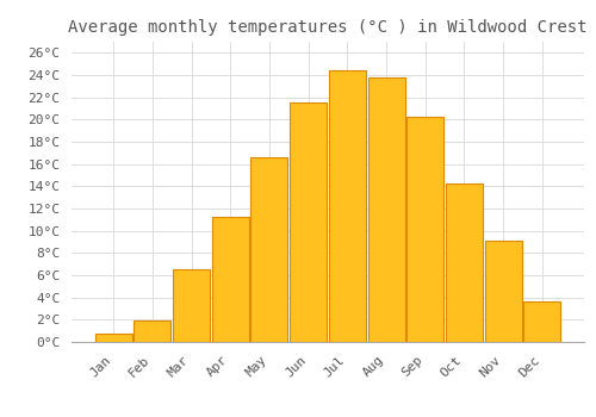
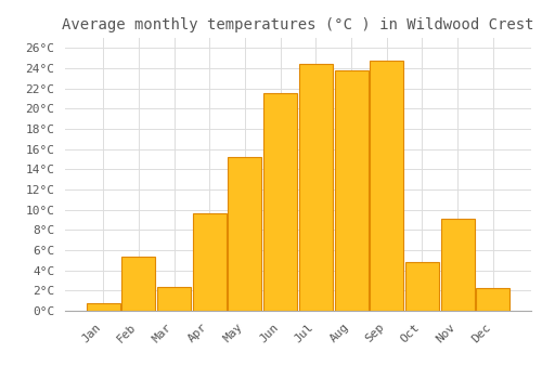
Feb: 1.9°C -> 5.4°C
Mar: 6.5°C -> 2.4°C
Apr: 11.2°C -> 9.6°C
May: 16.6°C -> 15.2°C
Sep: 20.3°C -> 24.8°C
Oct: 14.2°C -> 4.8°C
Dec: 3.6°C -> 2.2°C
